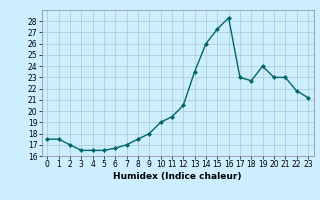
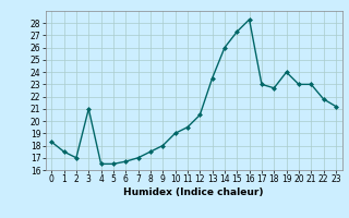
0: 17.5 -> 18.3
3: 16.5 -> 21.0
